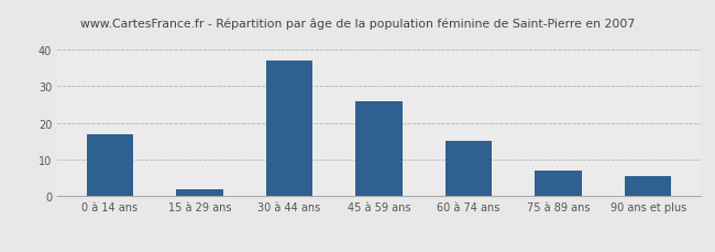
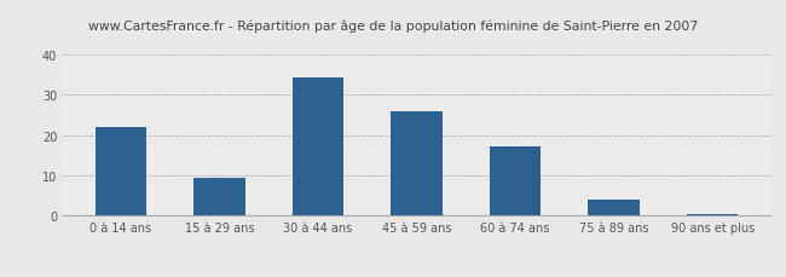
0 à 14 ans: 17.0 -> 22.0
15 à 29 ans: 2.0 -> 9.3
30 à 44 ans: 37.0 -> 34.3
60 à 74 ans: 15.0 -> 17.2
75 à 89 ans: 7.0 -> 4.0
90 ans et plus: 5.5 -> 0.4
